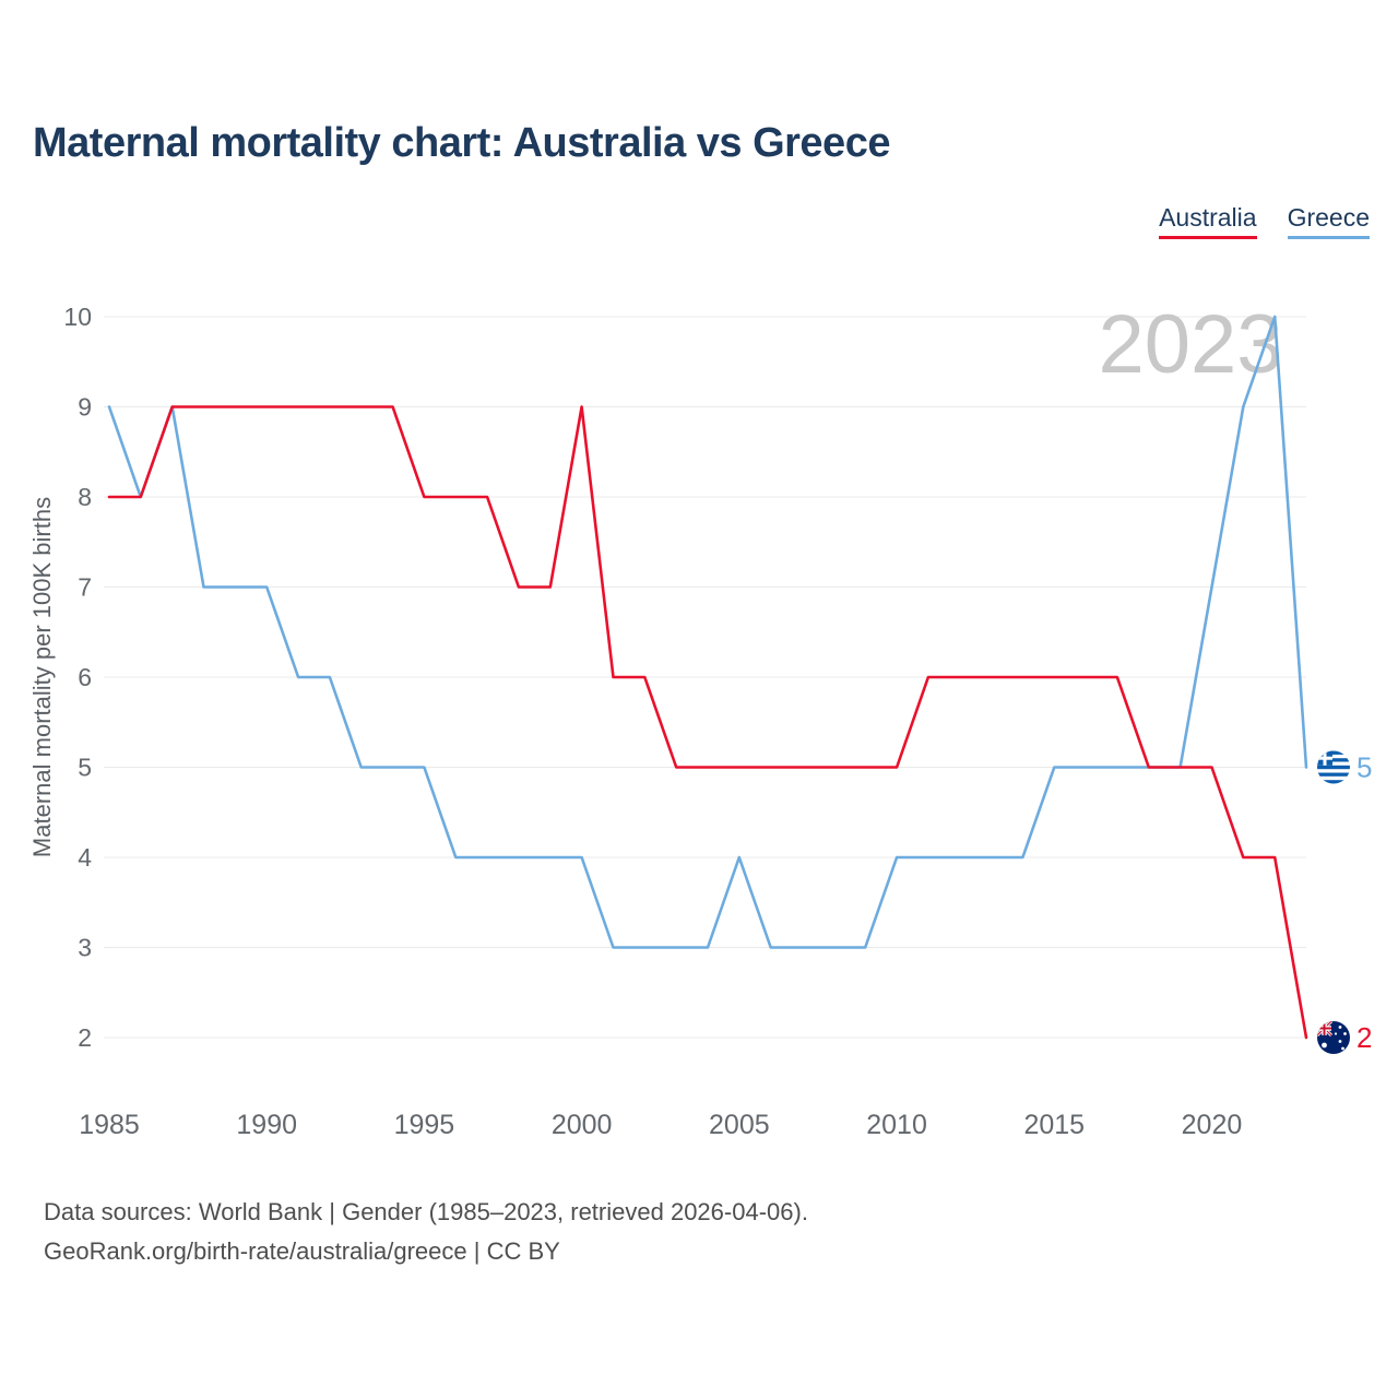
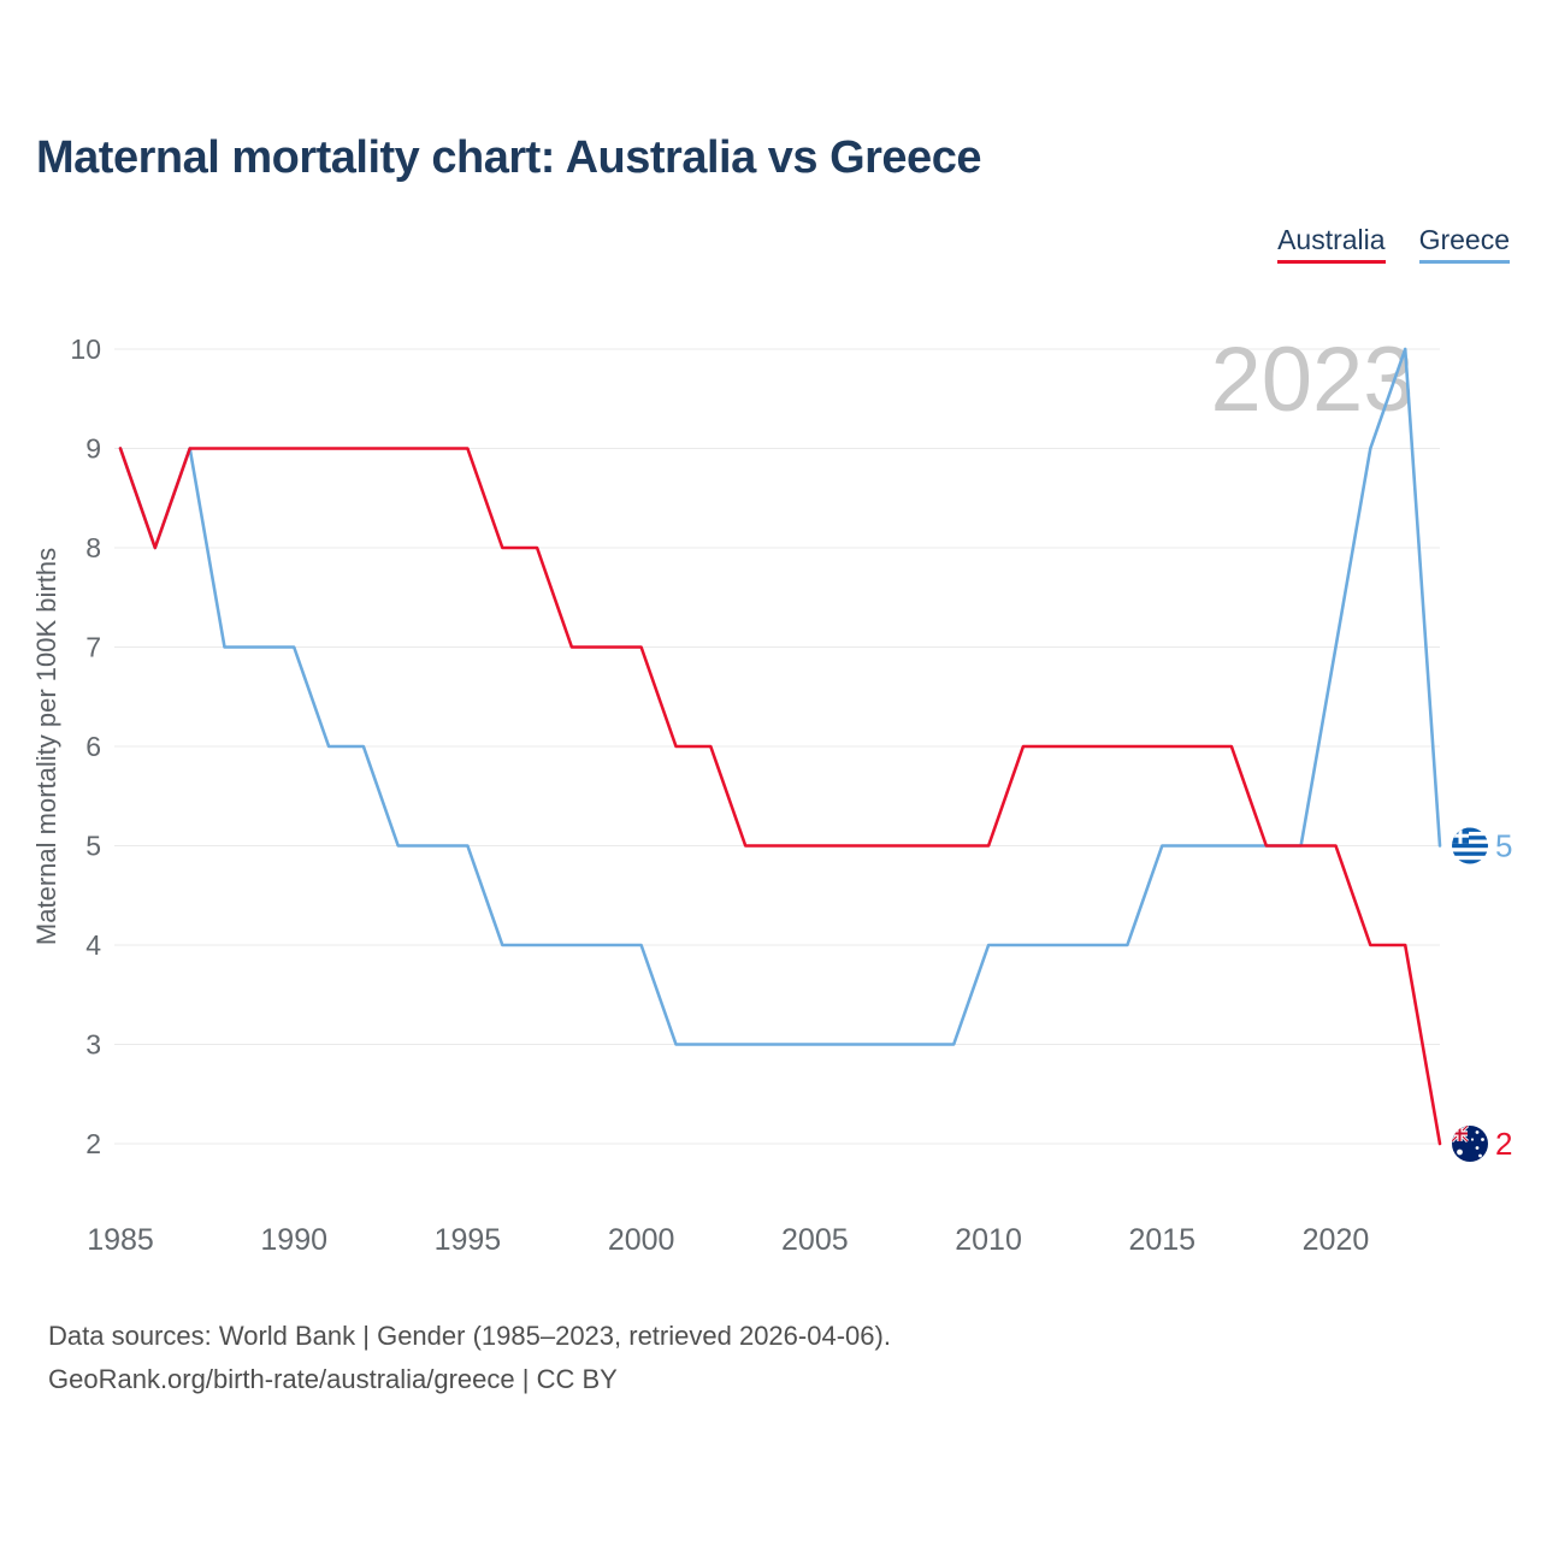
Australia/1985: 8 -> 9
Australia/1995: 8 -> 9
Australia/2000: 9 -> 7
Greece/2005: 4 -> 3
